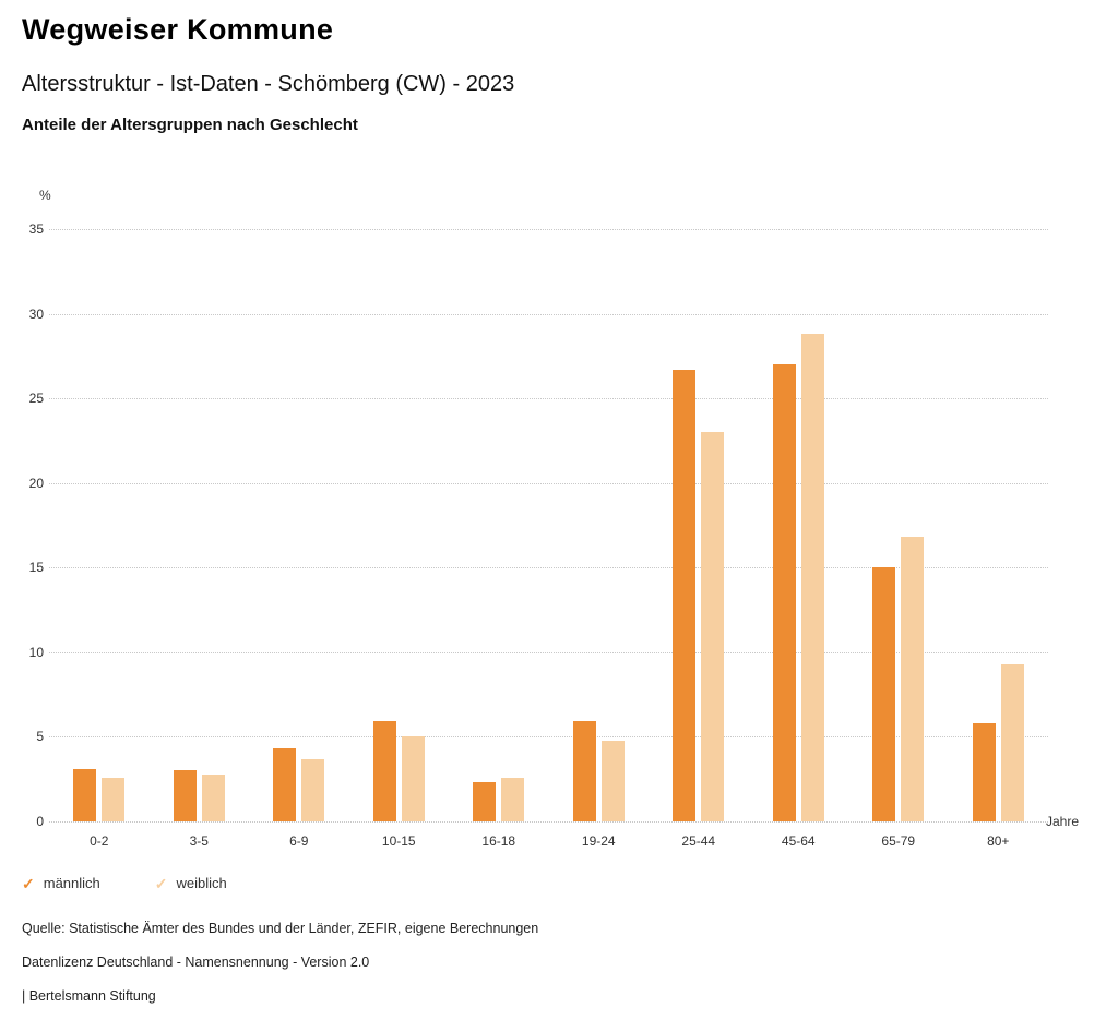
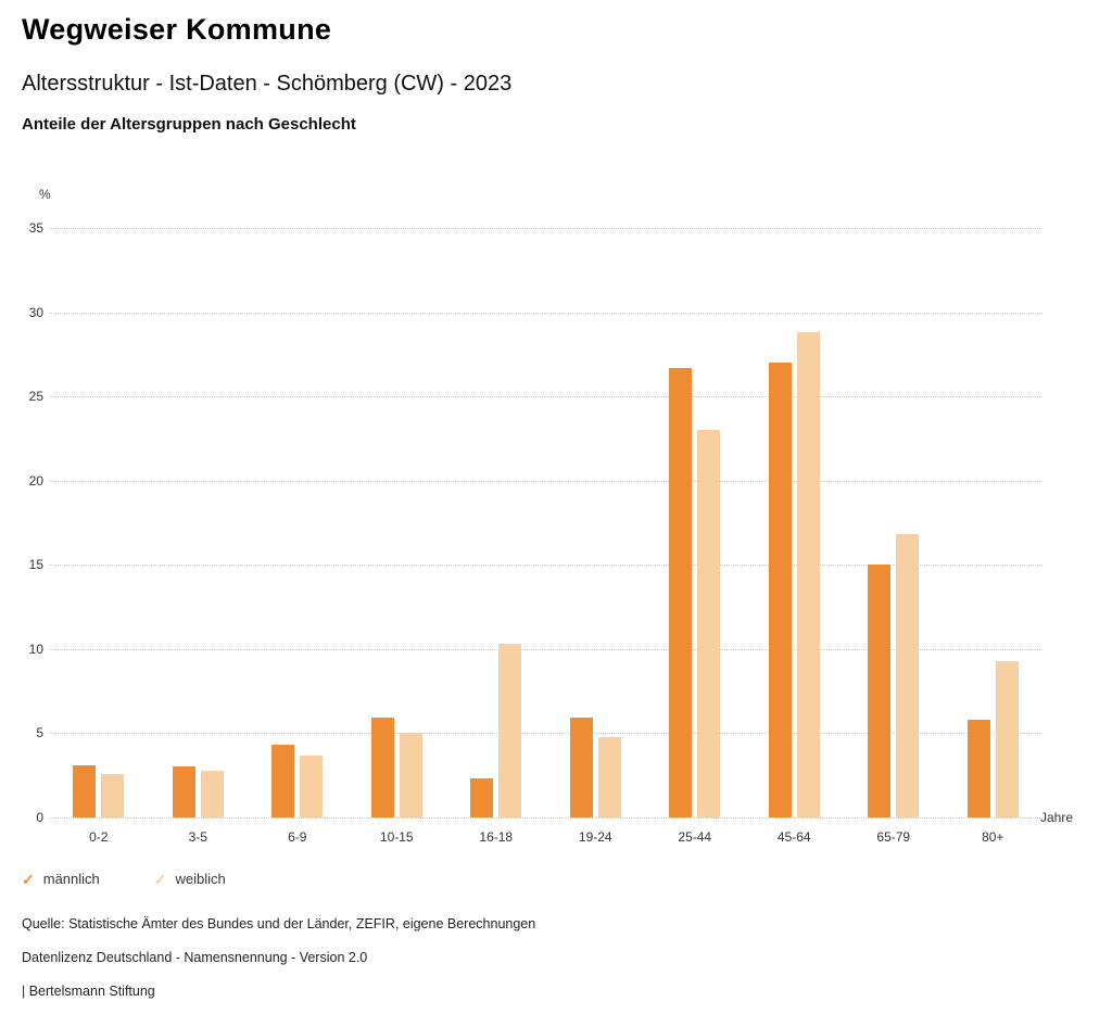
weiblich/16-18: 2.6 -> 10.3
